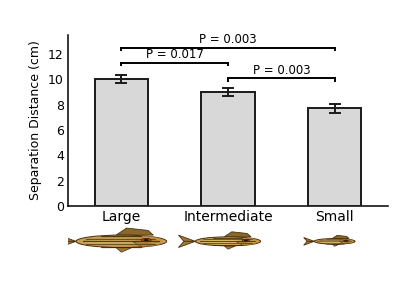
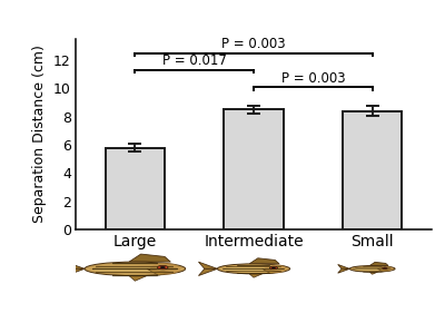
Large: 10.0 -> 5.8
Intermediate: 9.0 -> 8.5
Small: 7.7 -> 8.4
